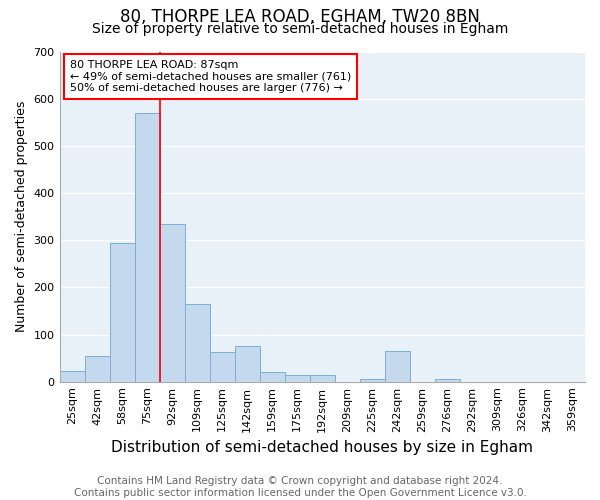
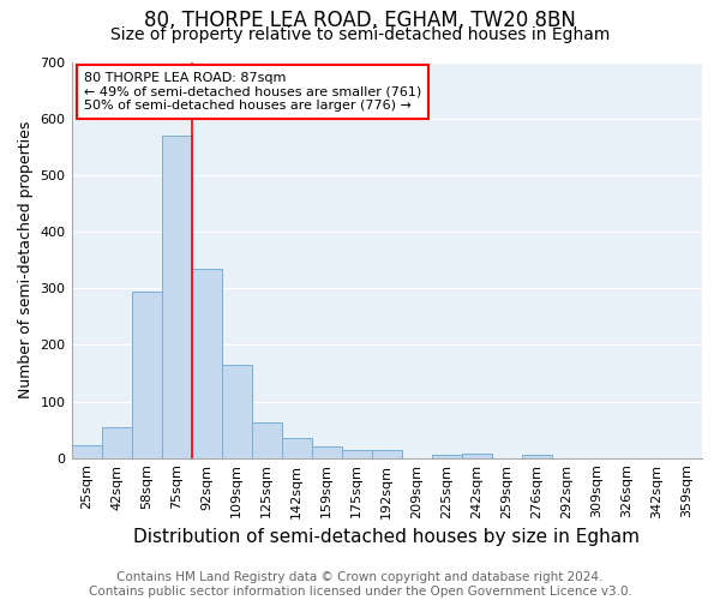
142sqm: 75 -> 35
242sqm: 65 -> 8
